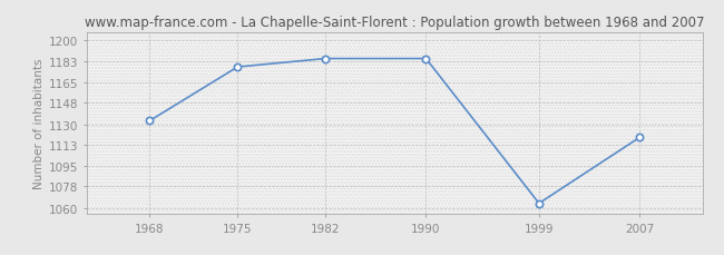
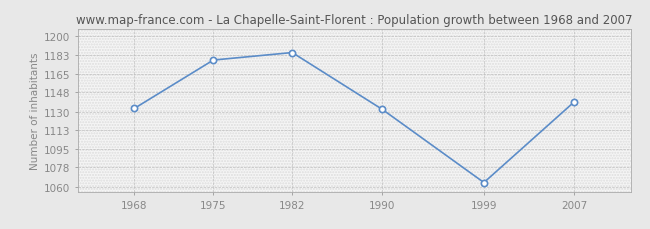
1990: 1185 -> 1132
2007: 1119 -> 1139
